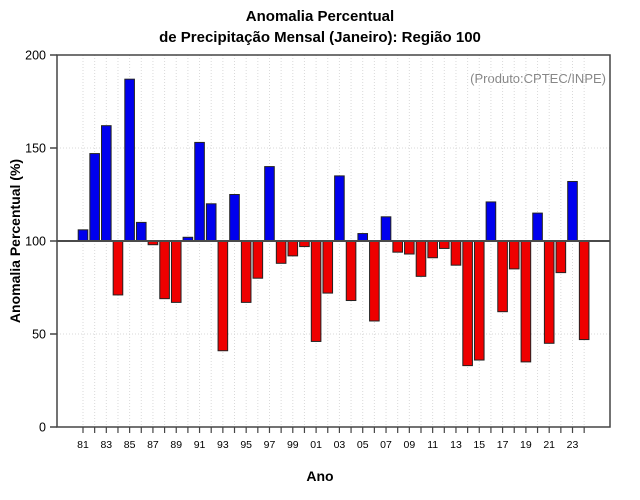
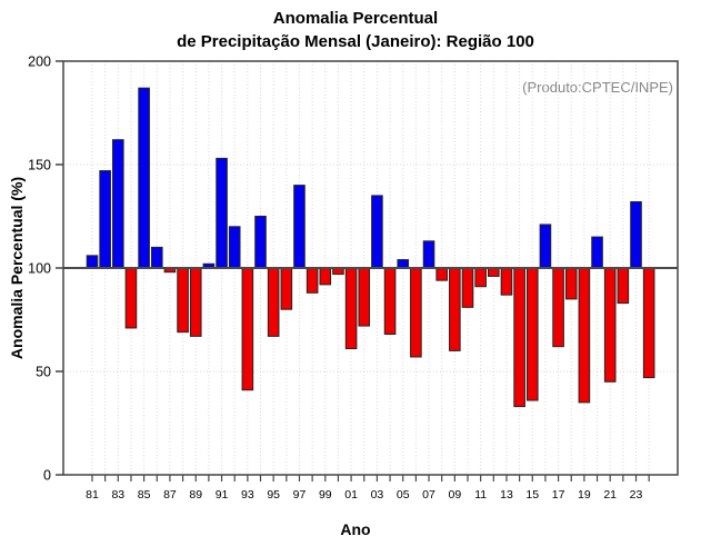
01: 46 -> 61
09: 93 -> 60
